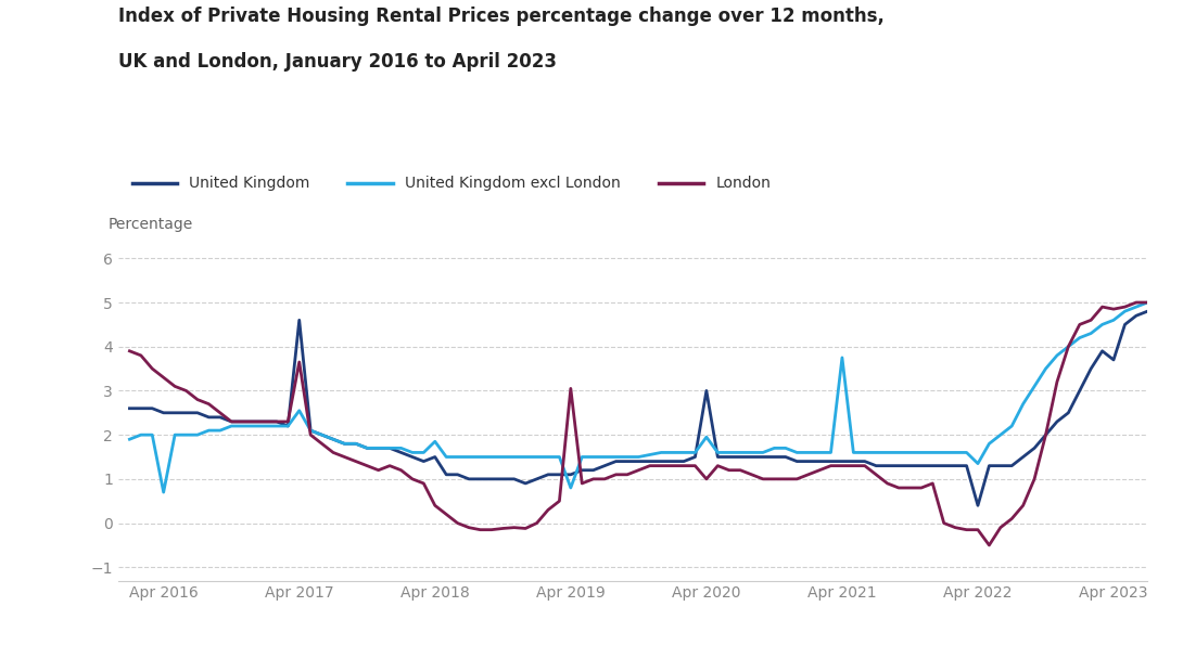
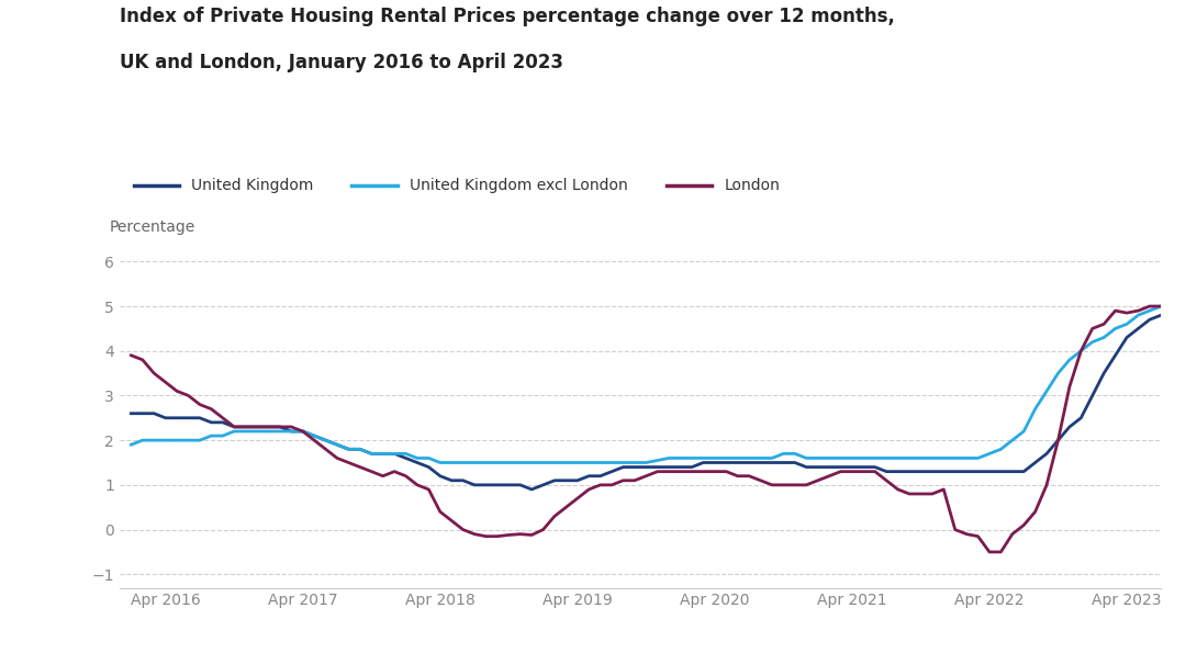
United Kingdom excl London/Apr 2016: 0.70 -> 2.00
United Kingdom/Apr 2017: 4.6 -> 2.2
United Kingdom excl London/Apr 2017: 2.55 -> 2.20
London/Apr 2017: 3.65 -> 2.20
United Kingdom/Apr 2018: 1.5 -> 1.2
United Kingdom excl London/Apr 2018: 1.85 -> 1.50
United Kingdom excl London/Apr 2019: 0.80 -> 1.50
London/Apr 2019: 3.05 -> 0.70
United Kingdom/Apr 2020: 3.0 -> 1.5
United Kingdom excl London/Apr 2020: 1.95 -> 1.60
London/Apr 2020: 1.00 -> 1.30
United Kingdom excl London/Apr 2021: 3.75 -> 1.60
United Kingdom/Apr 2022: 0.4 -> 1.3
United Kingdom excl London/Apr 2022: 1.35 -> 1.70
London/Apr 2022: -0.15 -> -0.50
United Kingdom/Apr 2023: 3.7 -> 4.3
